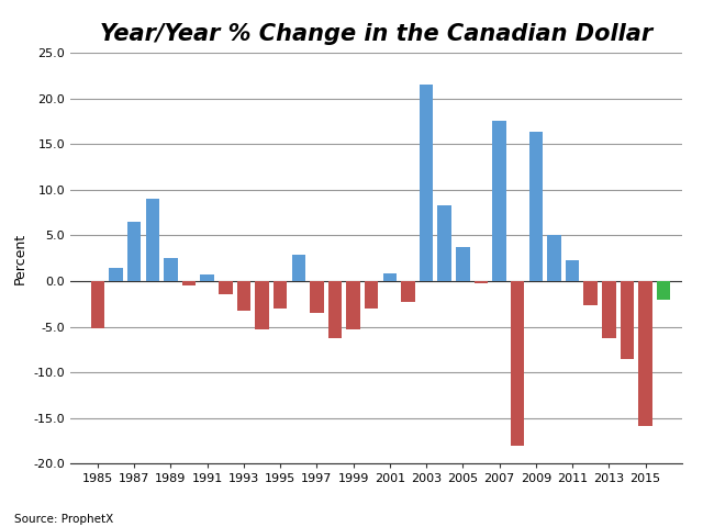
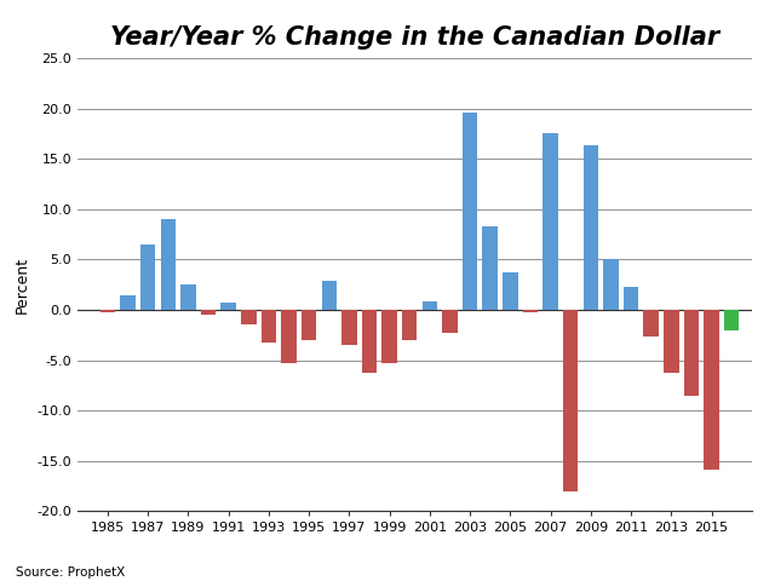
1985: -5.2 -> -0.2
2003: 21.5 -> 19.6
